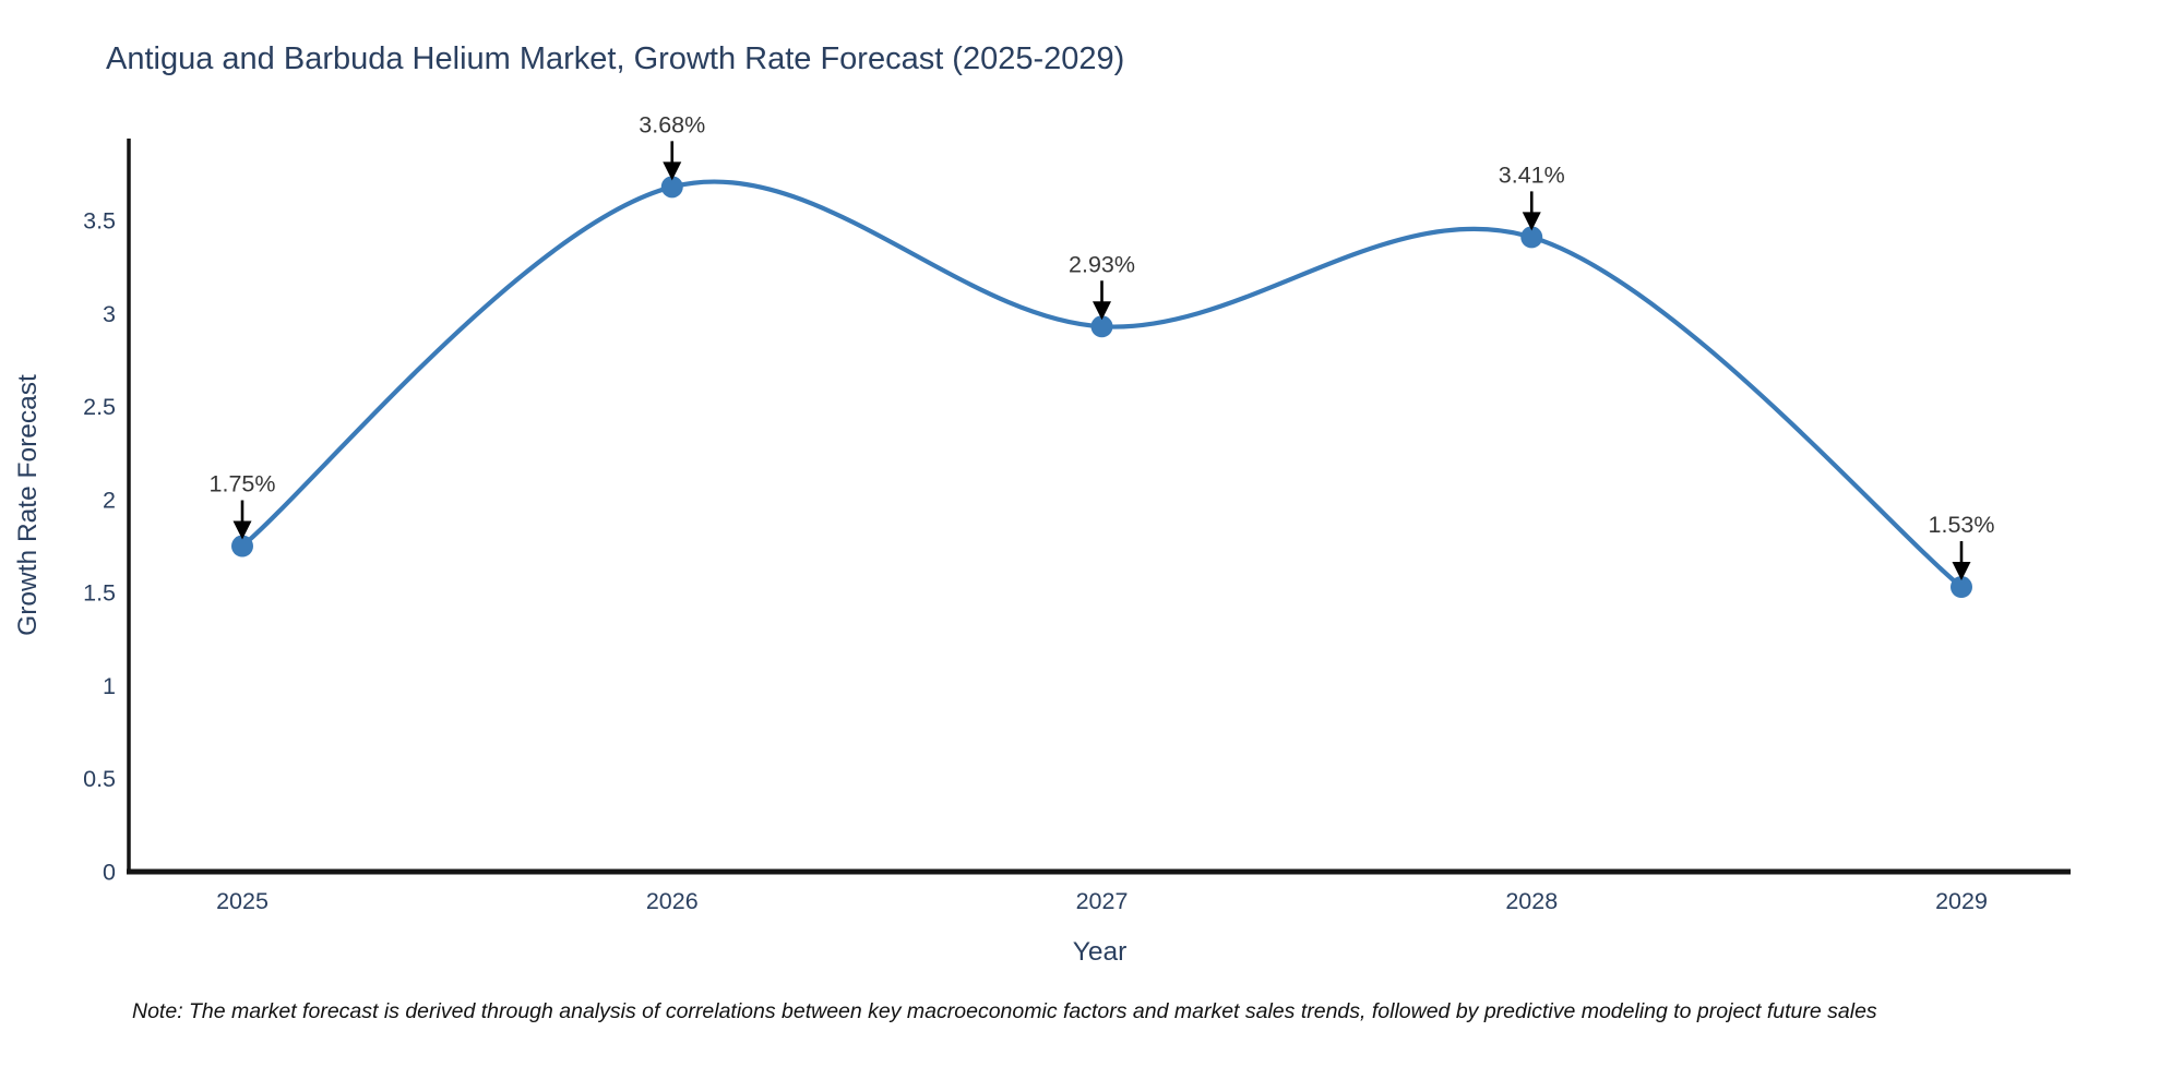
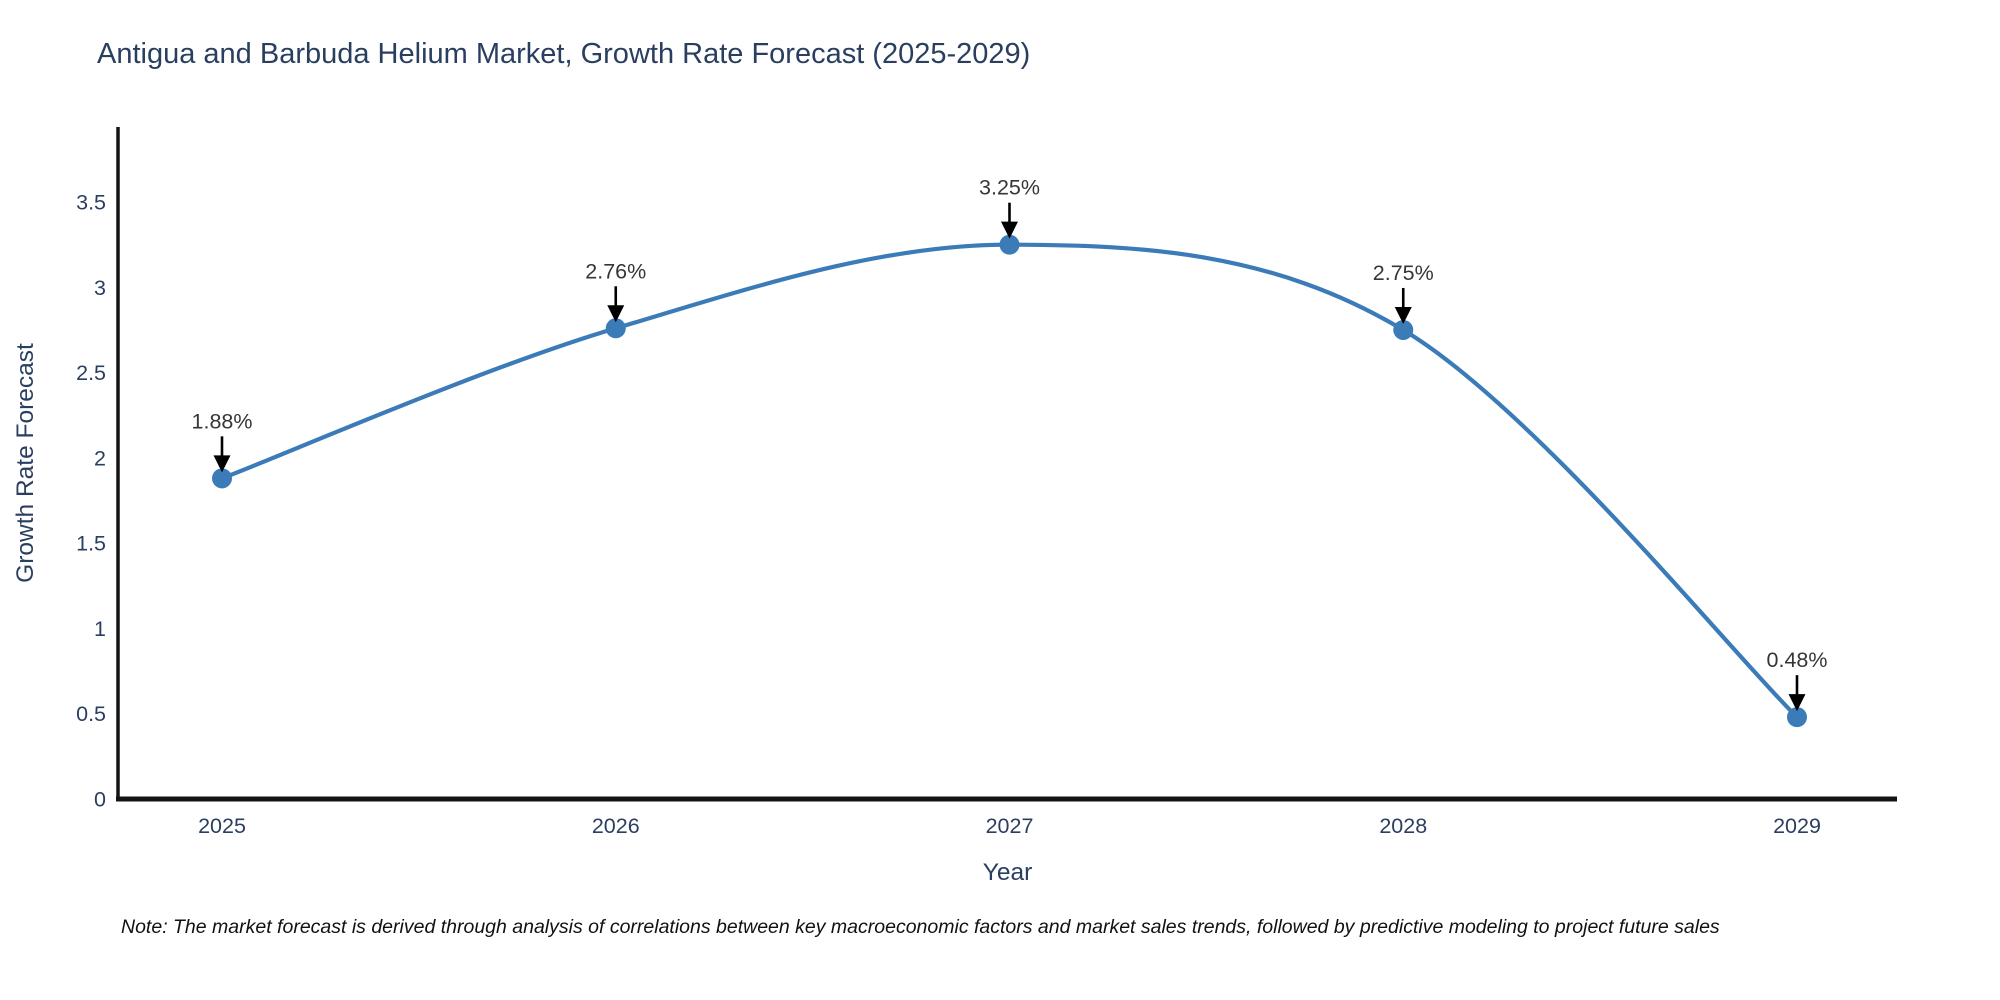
2025: 1.75% -> 1.88%
2026: 3.68% -> 2.76%
2027: 2.93% -> 3.25%
2028: 3.41% -> 2.75%
2029: 1.53% -> 0.48%
